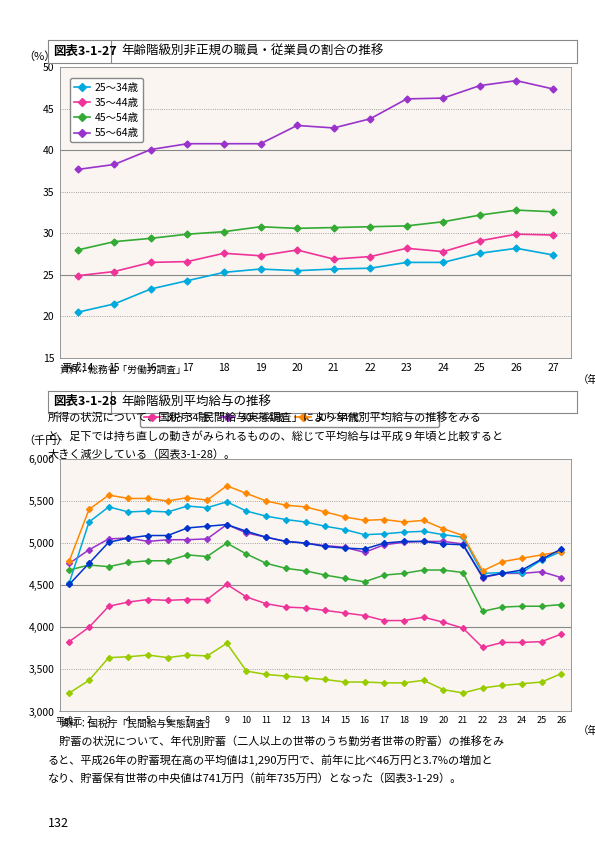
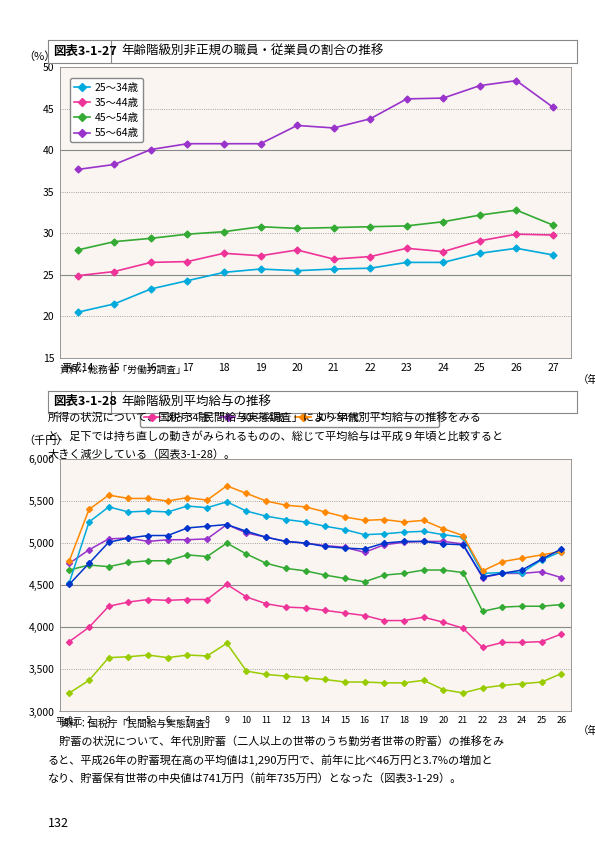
45～54歳/27: 32.6 -> 31.0
55～64歳/27: 47.4 -> 45.2
